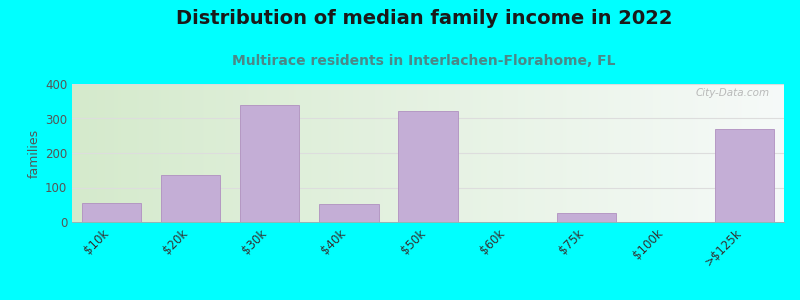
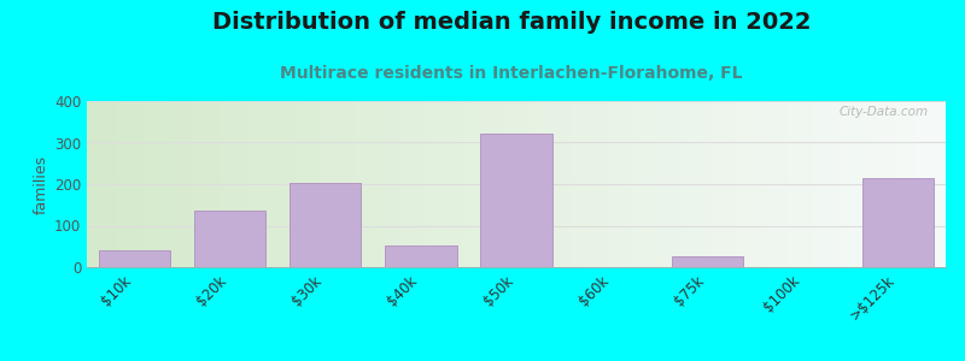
$10k: 55 -> 40
$30k: 340 -> 203
>$125k: 270 -> 215
